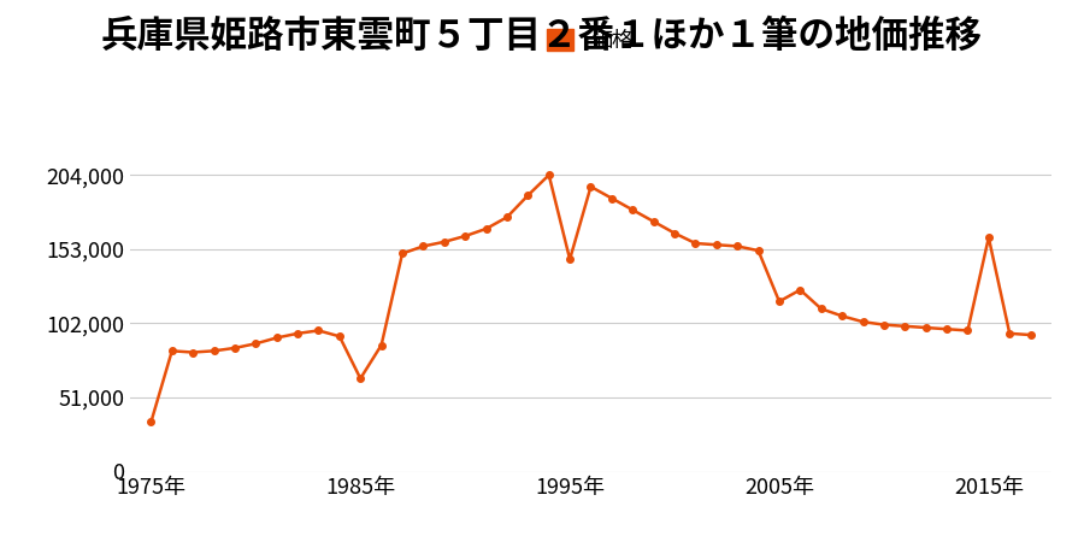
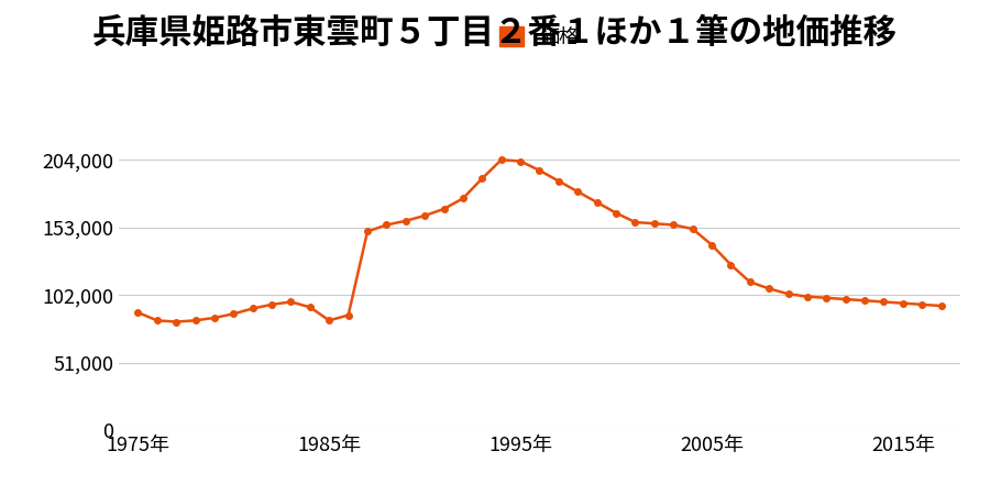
1975年: 34,000 -> 89,000
1985年: 64,000 -> 83,000
1995年: 146,000 -> 203,000
2005年: 117,000 -> 140,000
2015年: 161,000 -> 96,000
